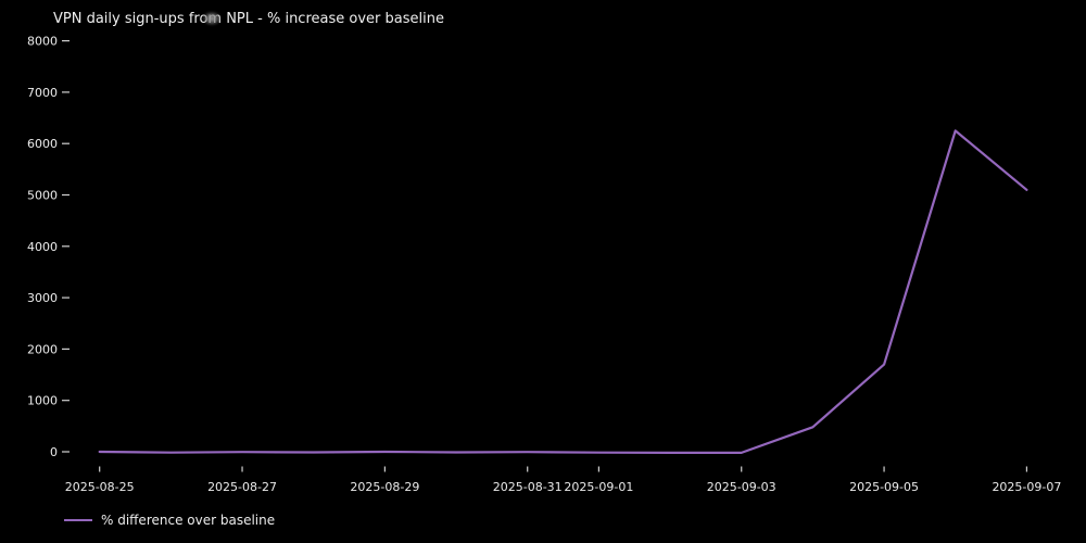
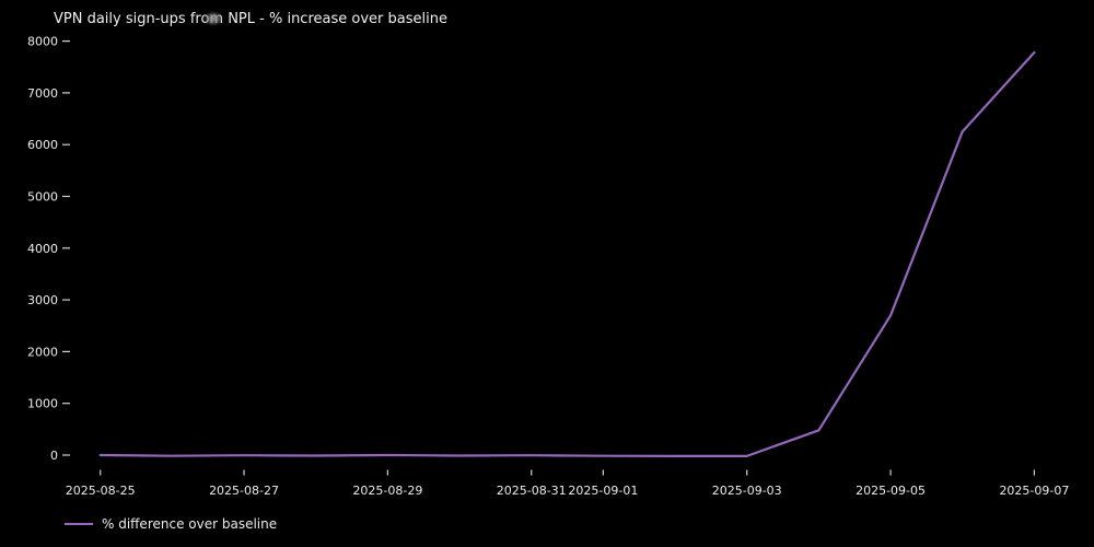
2025-09-05: 1700 -> 2700
2025-09-07: 5100 -> 7800
